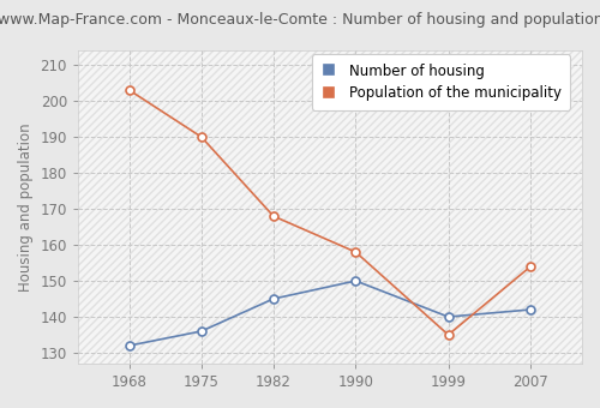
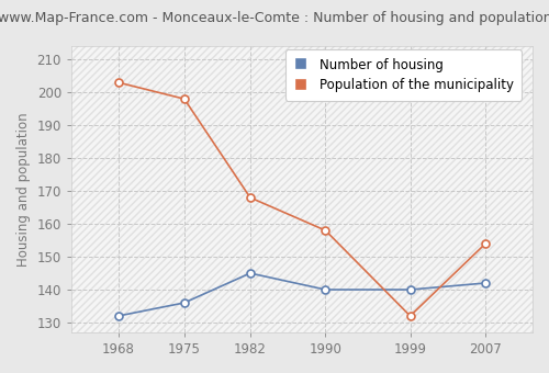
Population of the municipality/1975: 190 -> 198
Number of housing/1990: 150 -> 140
Population of the municipality/1999: 135 -> 132
